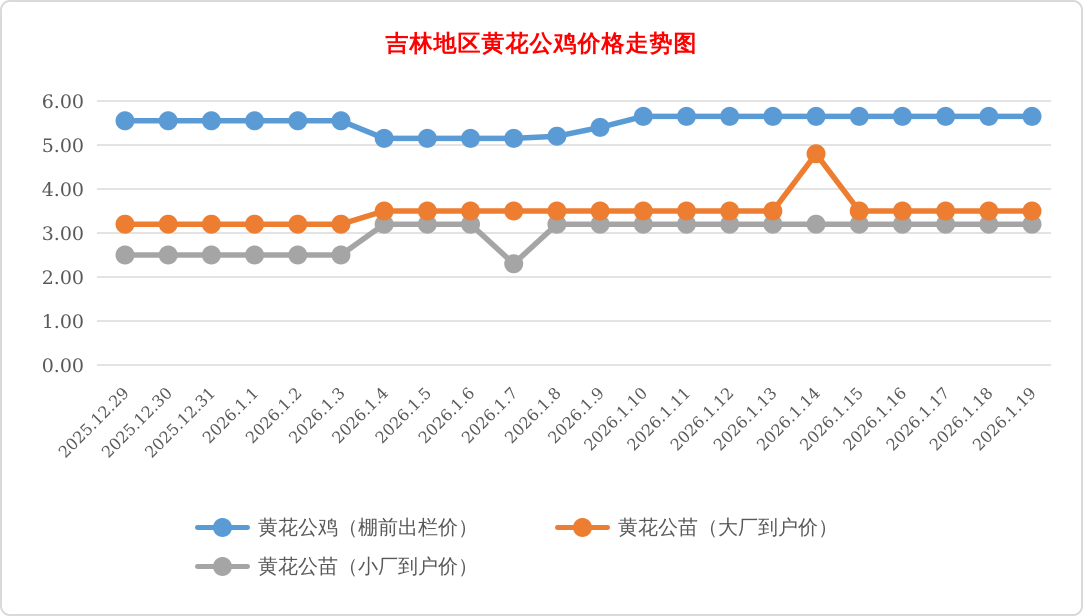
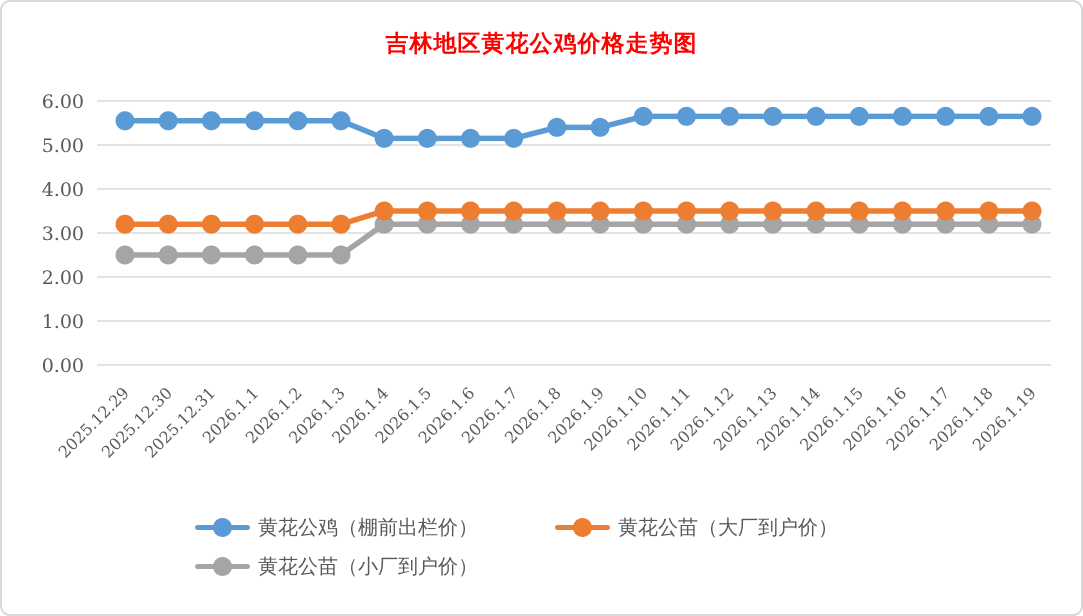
黄花公苗（小厂到户价）/2026.1.7: 2.3 -> 3.2
黄花公鸡（棚前出栏价）/2026.1.8: 5.2 -> 5.4
黄花公苗（大厂到户价）/2026.1.14: 4.8 -> 3.5
